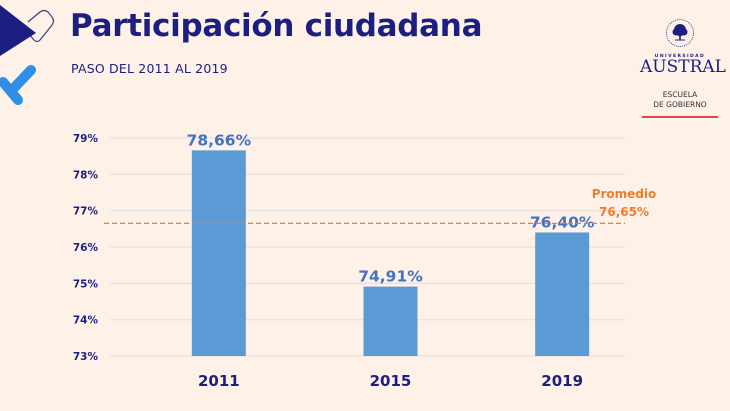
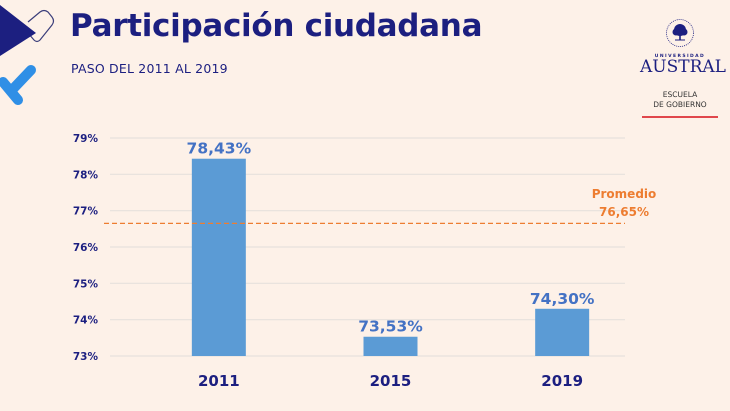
2011: 78,66% -> 78,43%
2015: 74,91% -> 73,53%
2019: 76,40% -> 74,30%
